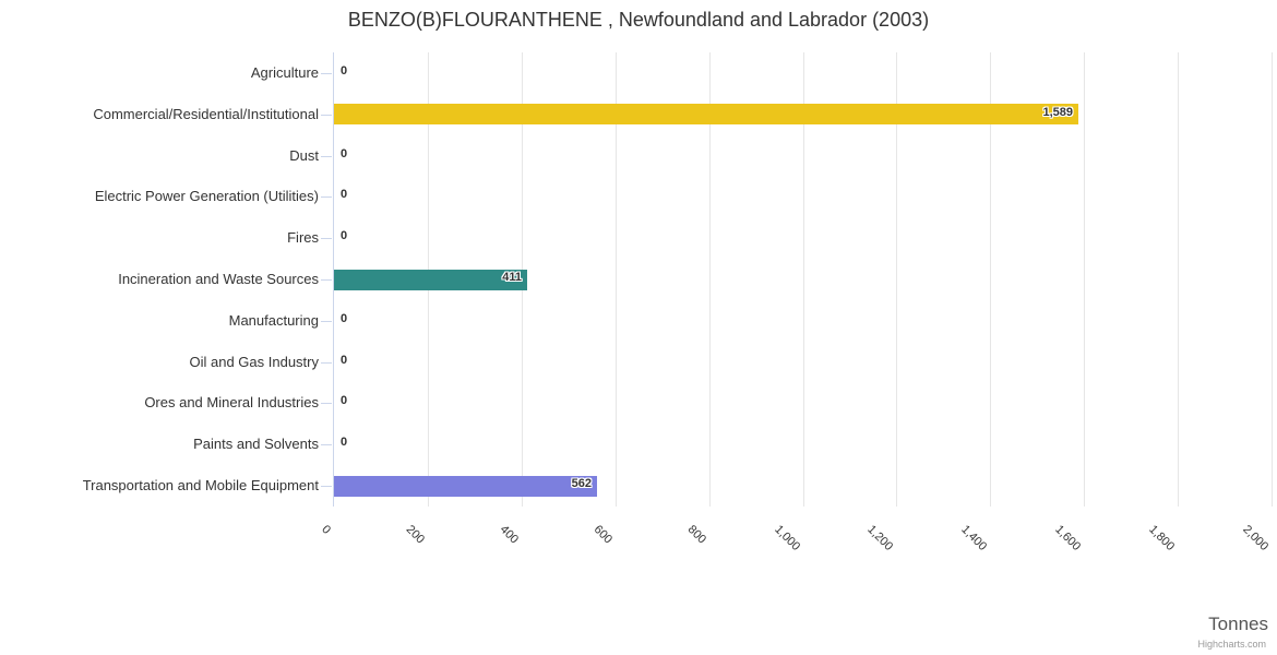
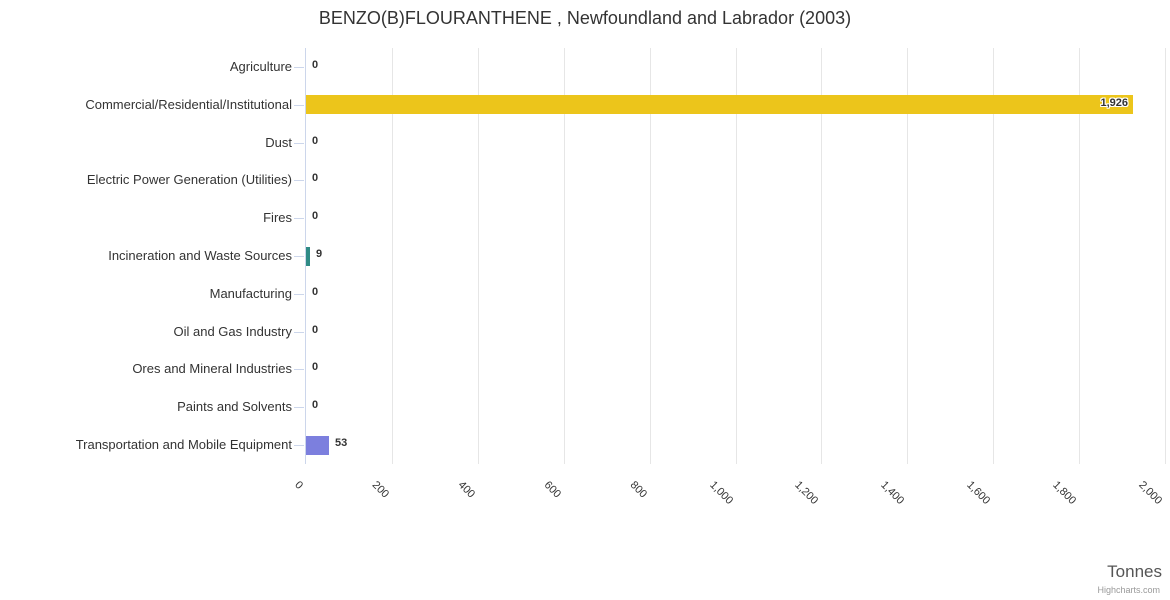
Commercial/Residential/Institutional: 1,589 -> 1,926
Incineration and Waste Sources: 411 -> 9
Transportation and Mobile Equipment: 562 -> 53
